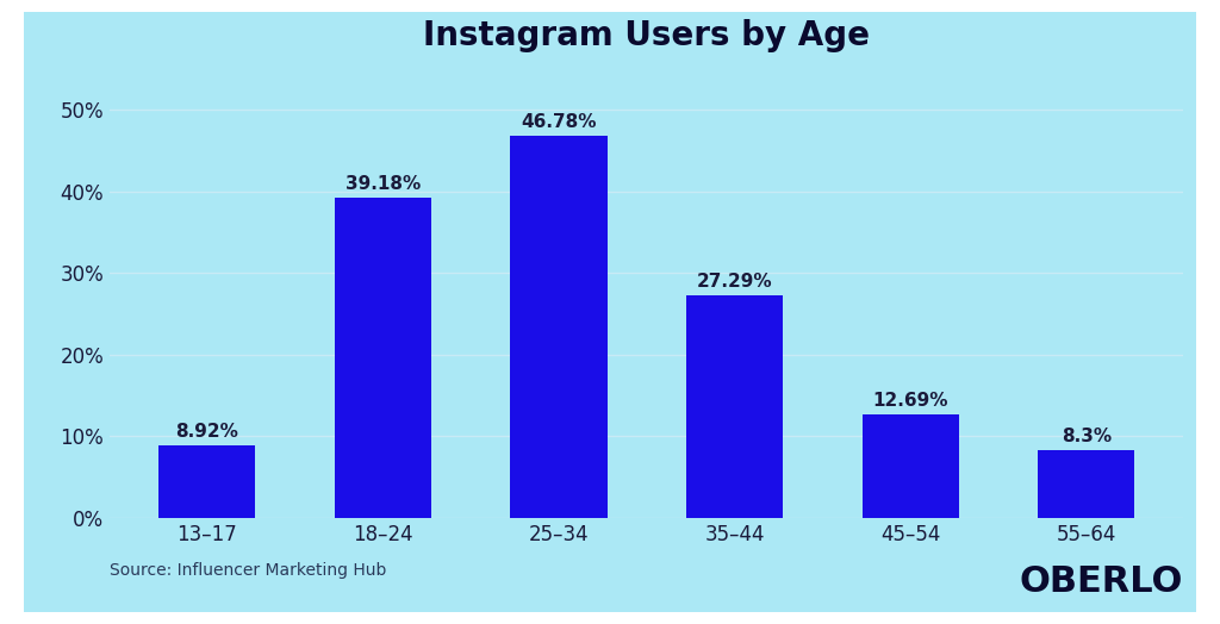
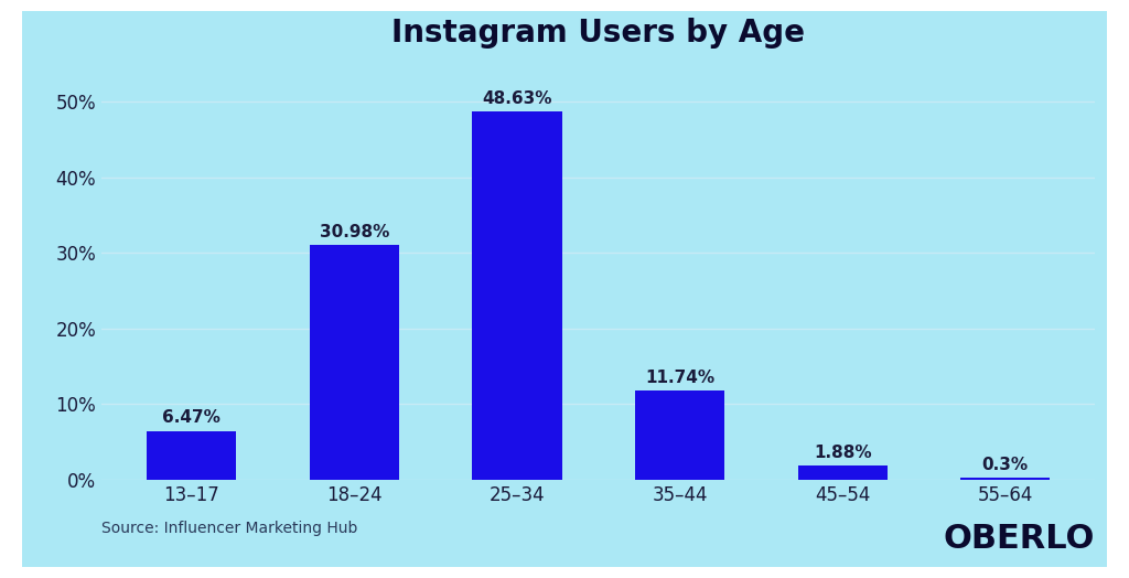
13–17: 8.92% -> 6.47%
18–24: 39.18% -> 30.98%
25–34: 46.78% -> 48.63%
35–44: 27.29% -> 11.74%
45–54: 12.69% -> 1.88%
55–64: 8.3% -> 0.3%
